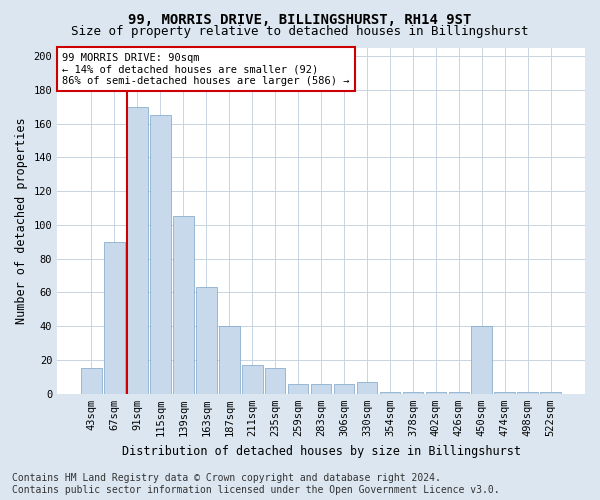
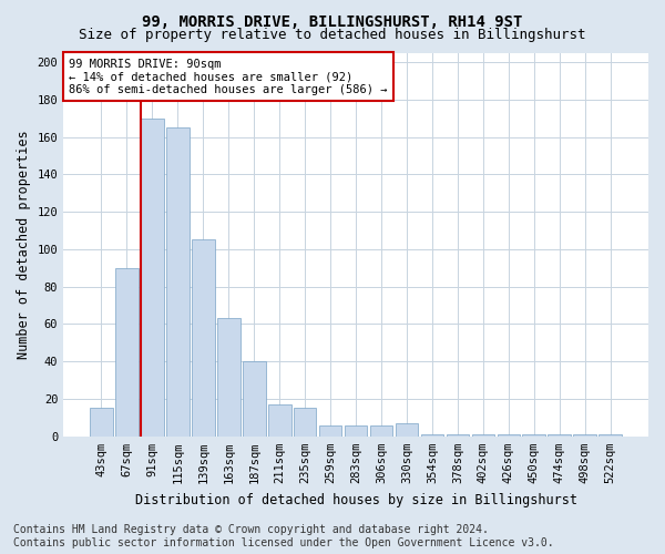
450sqm: 40 -> 1
